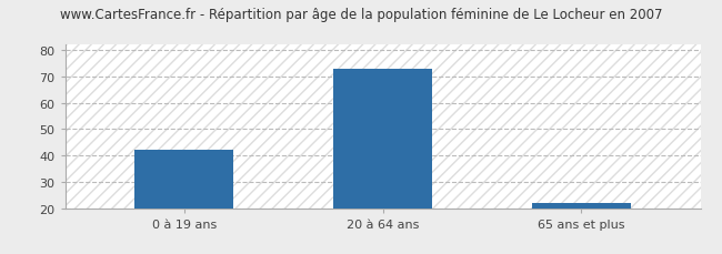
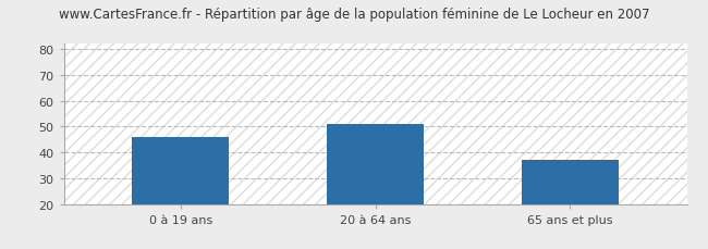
0 à 19 ans: 42 -> 46
20 à 64 ans: 73 -> 51
65 ans et plus: 22 -> 37
